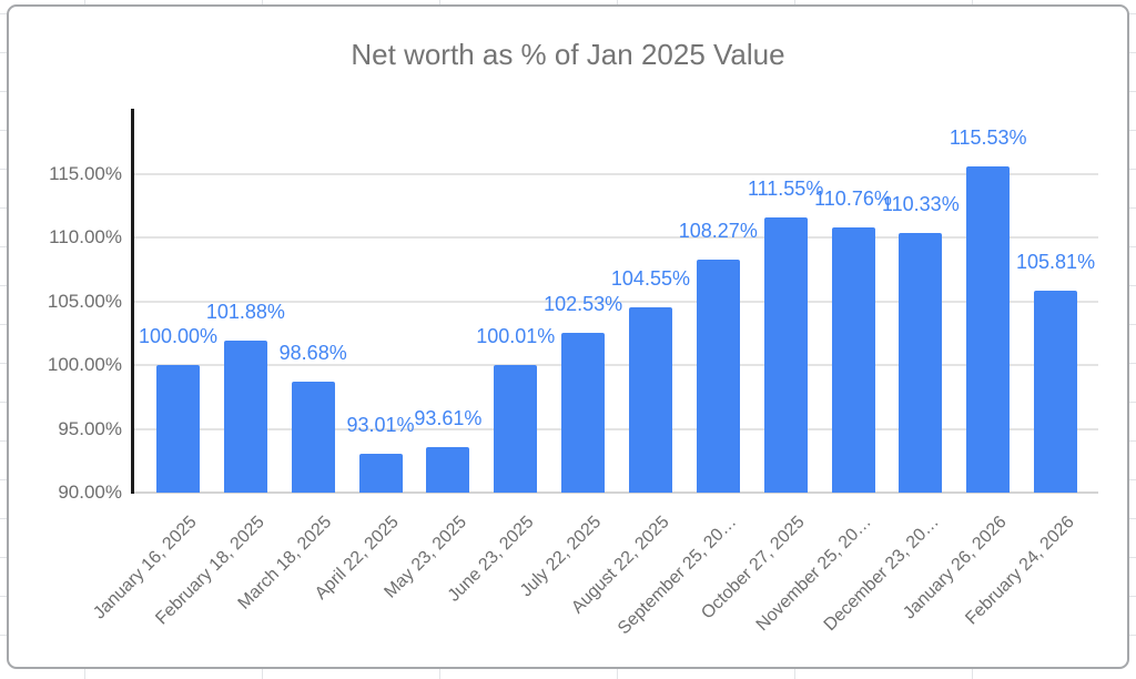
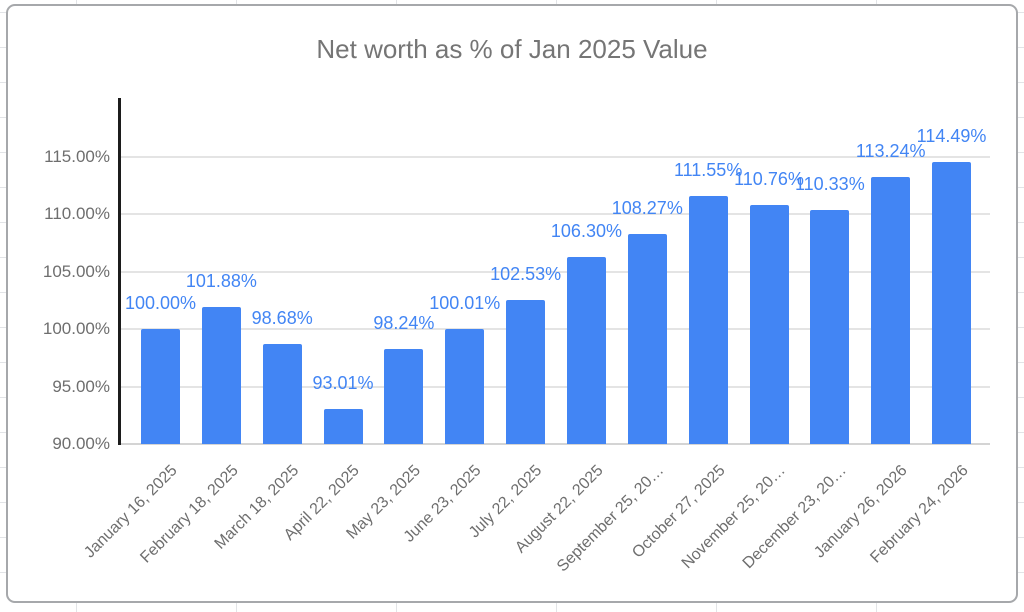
May 23, 2025: 93.61% -> 98.24%
August 22, 2025: 104.55% -> 106.30%
January 26, 2026: 115.53% -> 113.24%
February 24, 2026: 105.81% -> 114.49%
